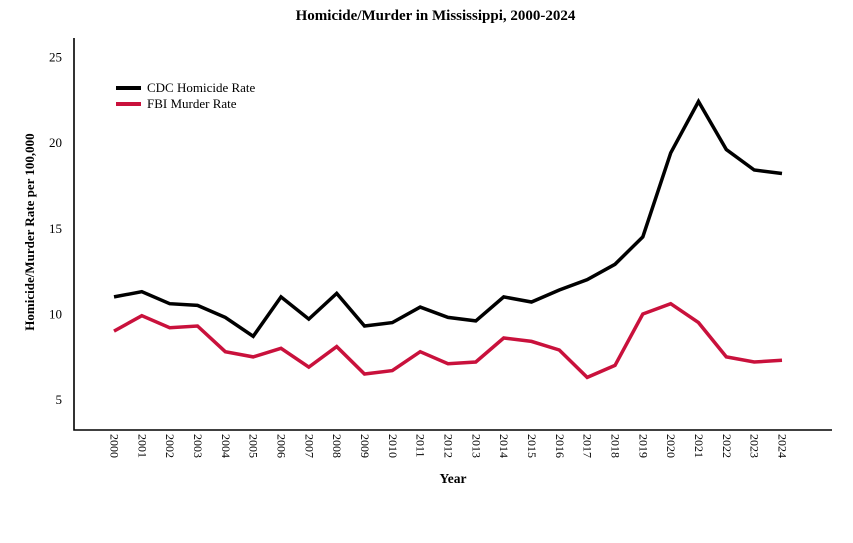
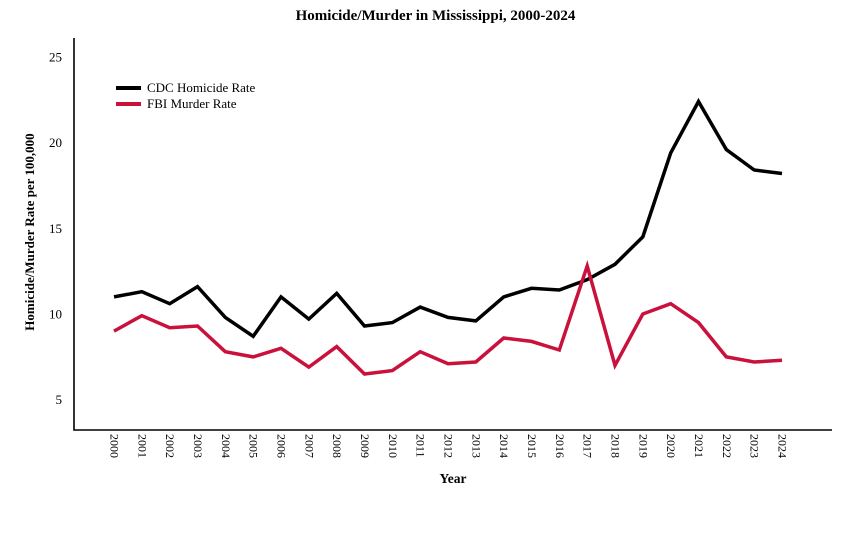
CDC Homicide Rate/2003: 10.5 -> 11.6
CDC Homicide Rate/2015: 10.7 -> 11.5
FBI Murder Rate/2017: 6.3 -> 12.8
